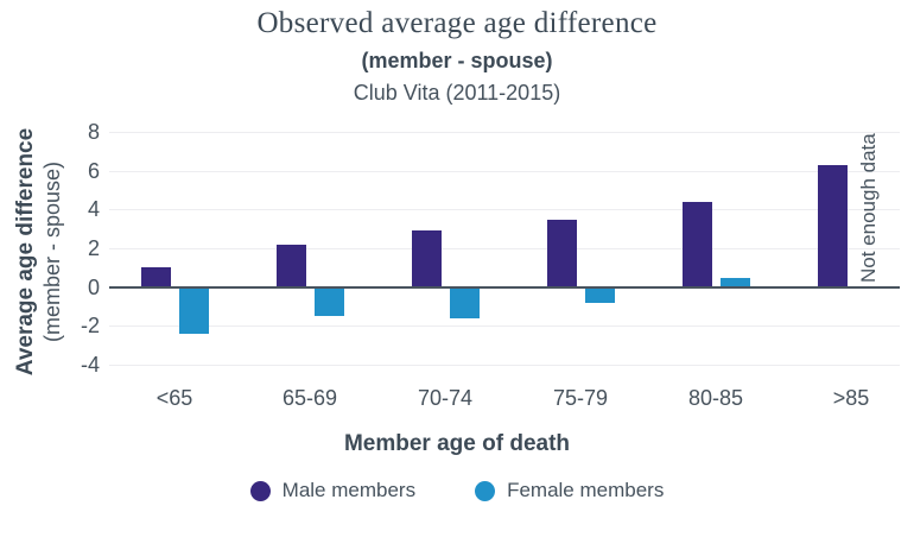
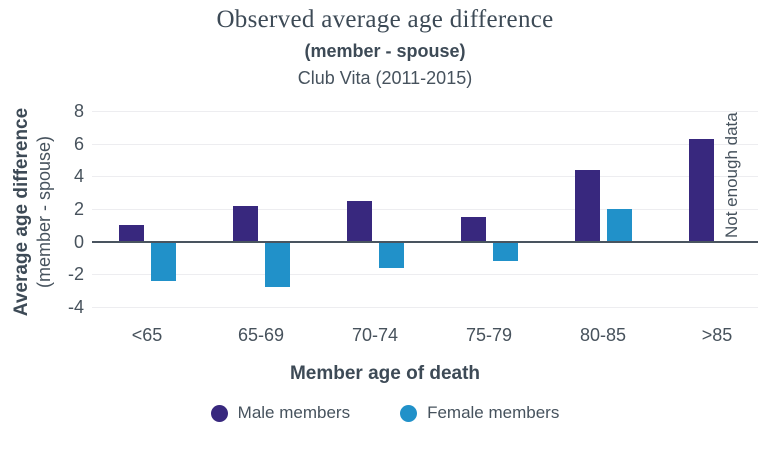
Female members/65-69: -1.5 -> -2.8
Male members/70-74: 2.9 -> 2.5
Male members/75-79: 3.5 -> 1.5
Female members/75-79: -0.8 -> -1.2
Female members/80-85: 0.5 -> 2.0
